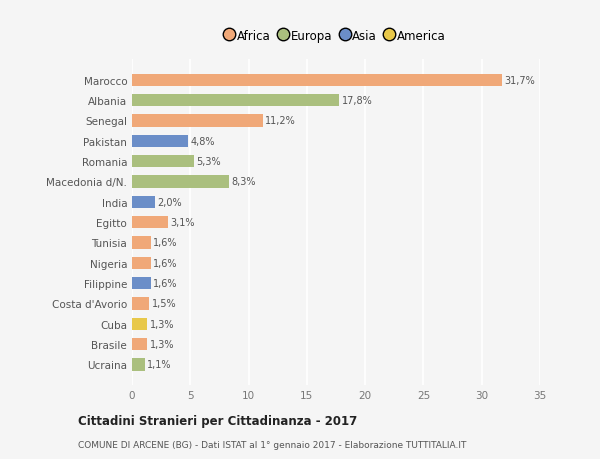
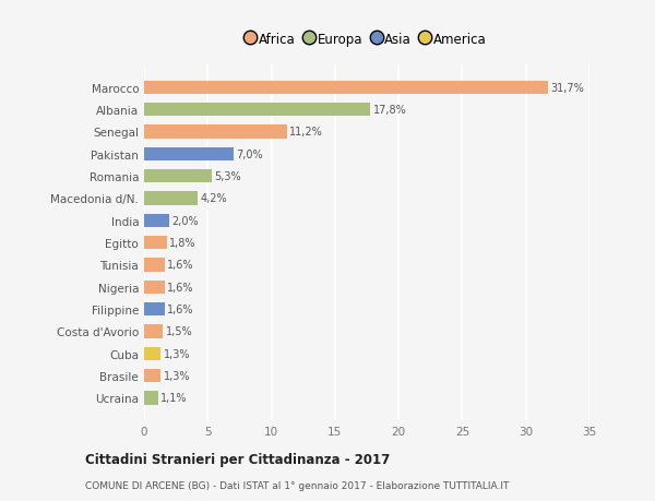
Pakistan: 4,8% -> 7,0%
Macedonia d/N.: 8,3% -> 4,2%
Egitto: 3,1% -> 1,8%
